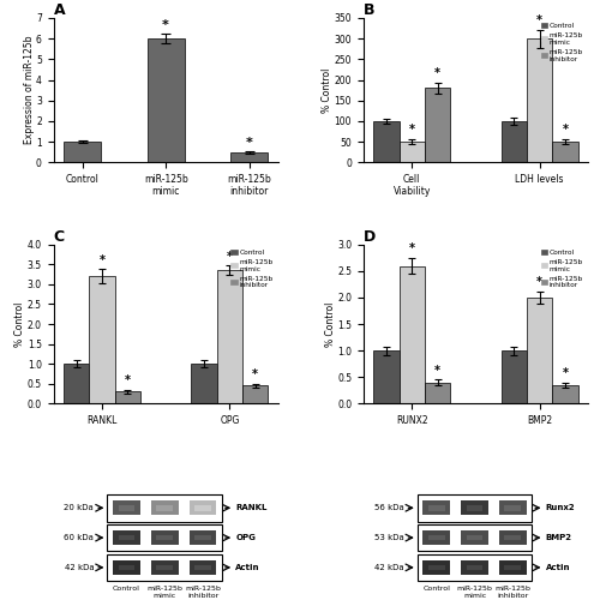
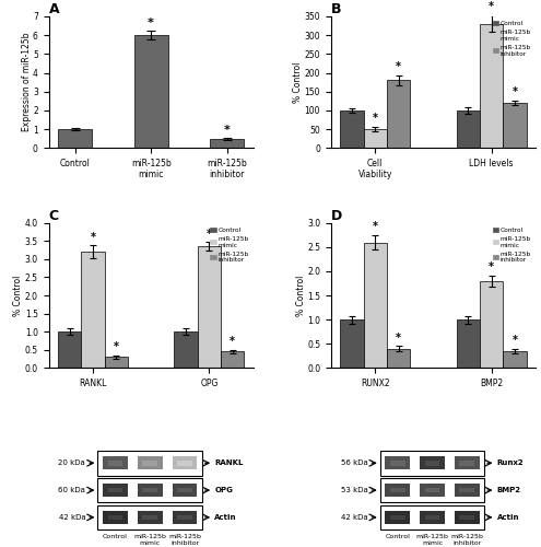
B/miR-125b mimic/LDH levels: 300 -> 330
B/miR-125b inhibitor/LDH levels: 50 -> 120
D/miR-125b mimic/BMP2: 2.0 -> 1.8
